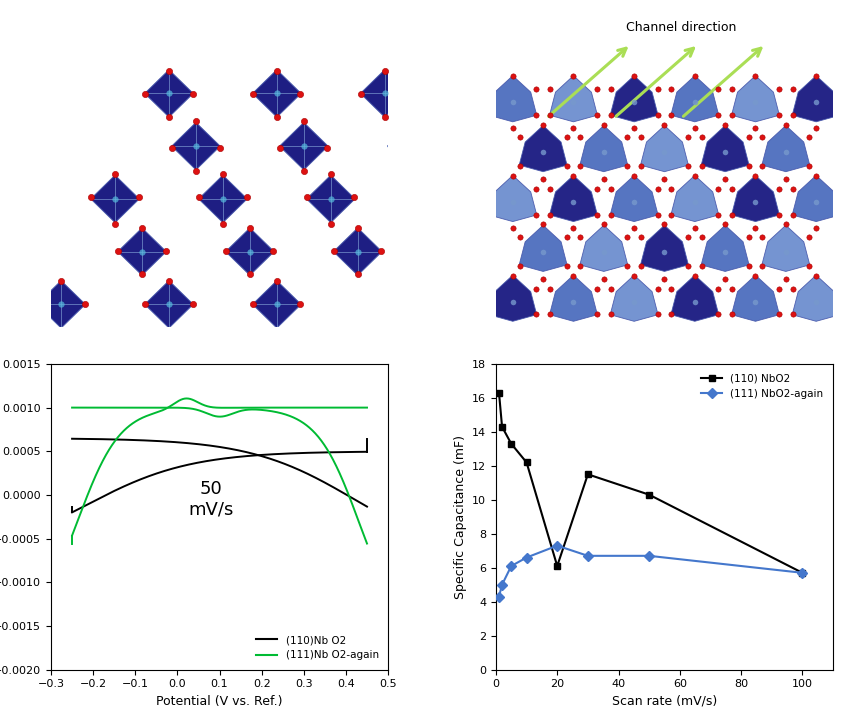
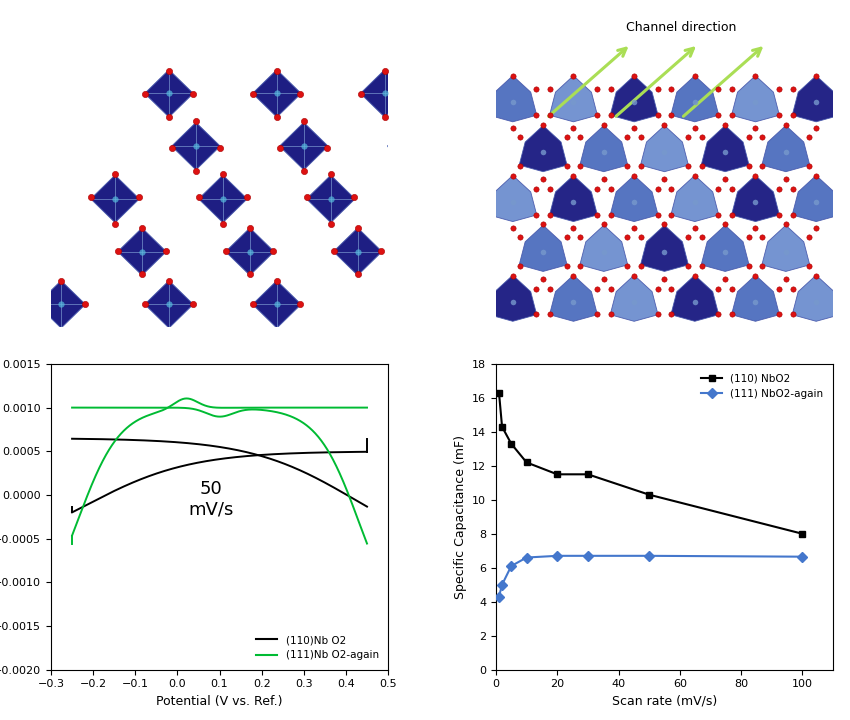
(110) NbO2/20: 6.1 -> 11.5
(111) NbO2-again/20: 7.3 -> 6.7
(110) NbO2/100: 5.7 -> 8.0
(111) NbO2-again/100: 5.7 -> 6.7
